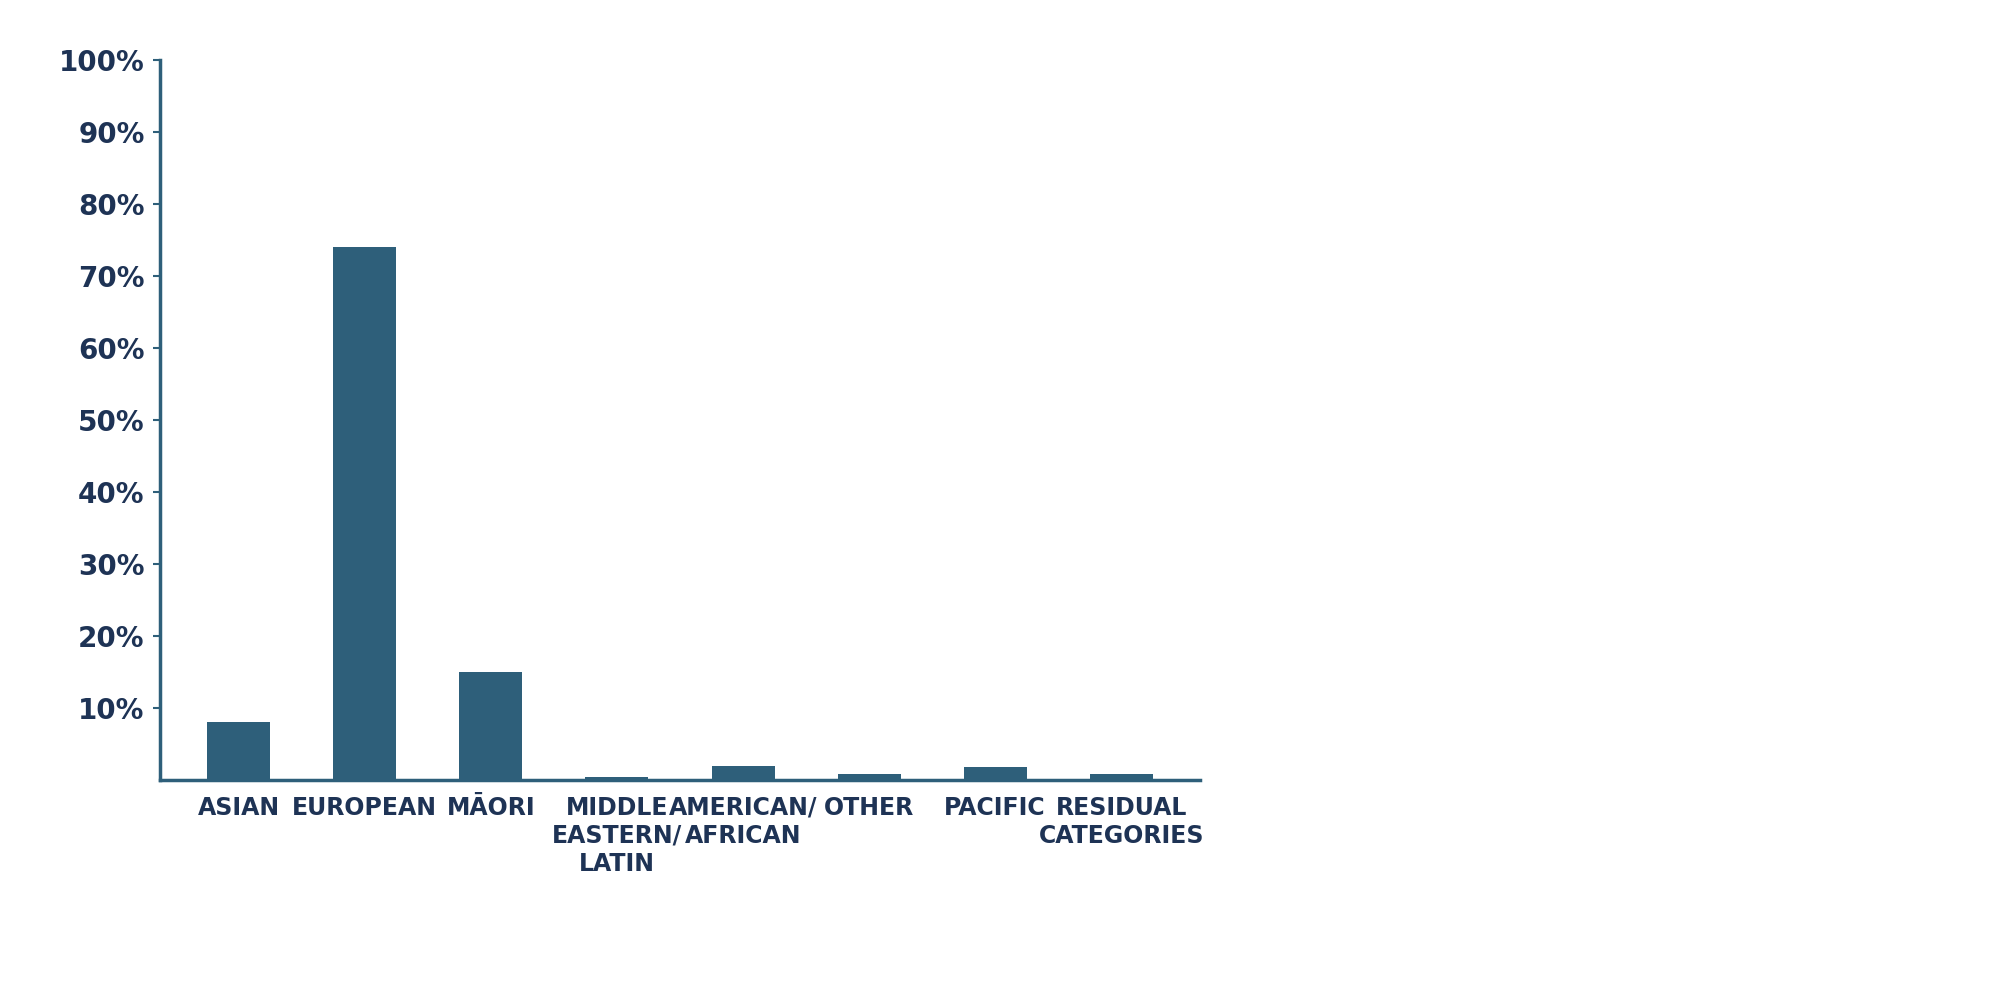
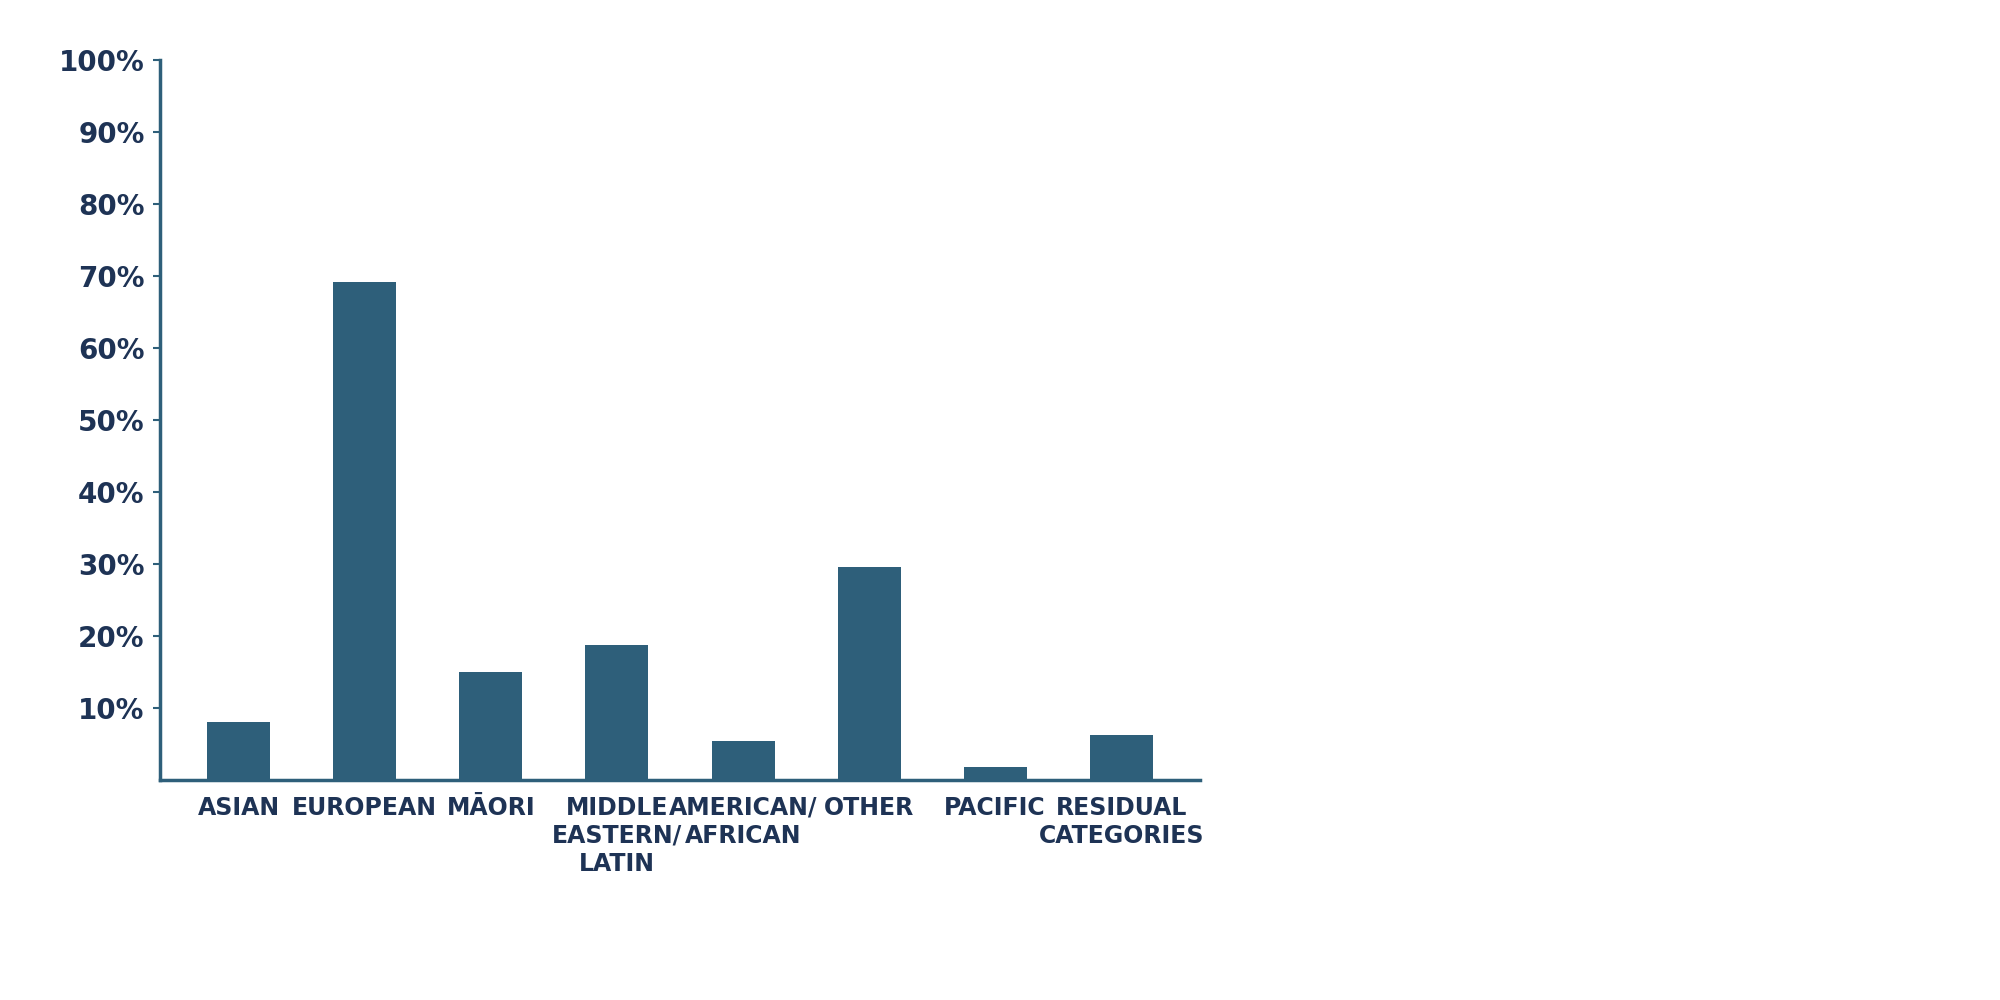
EUROPEAN: 74.0% -> 69.2%
MIDDLE EASTERN/ LATIN: 0.4% -> 18.8%
AMERICAN/ AFRICAN: 2.0% -> 5.4%
OTHER: 0.8% -> 29.6%
RESIDUAL CATEGORIES: 0.8% -> 6.2%
